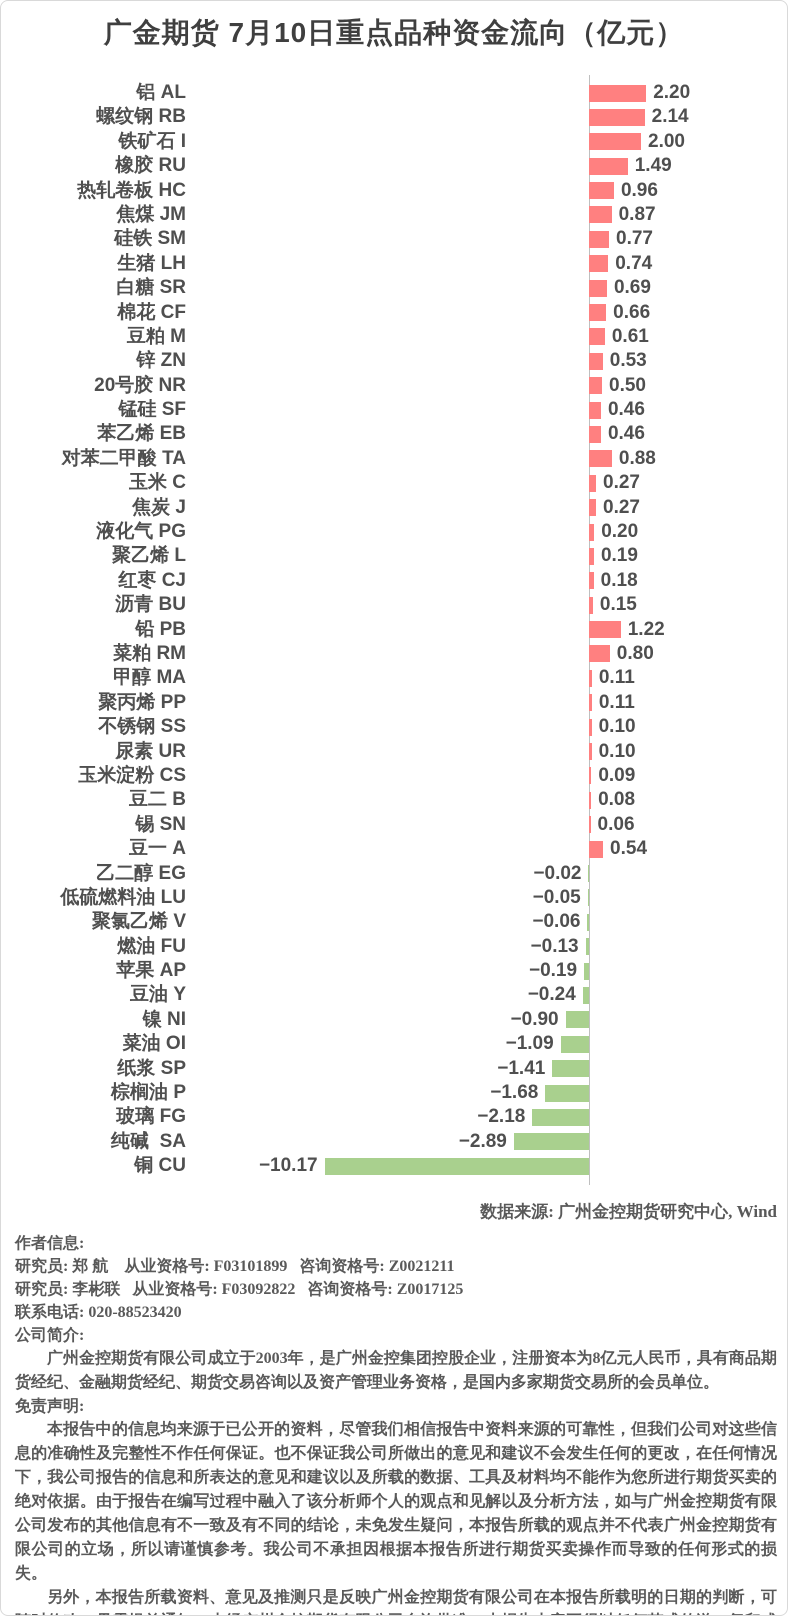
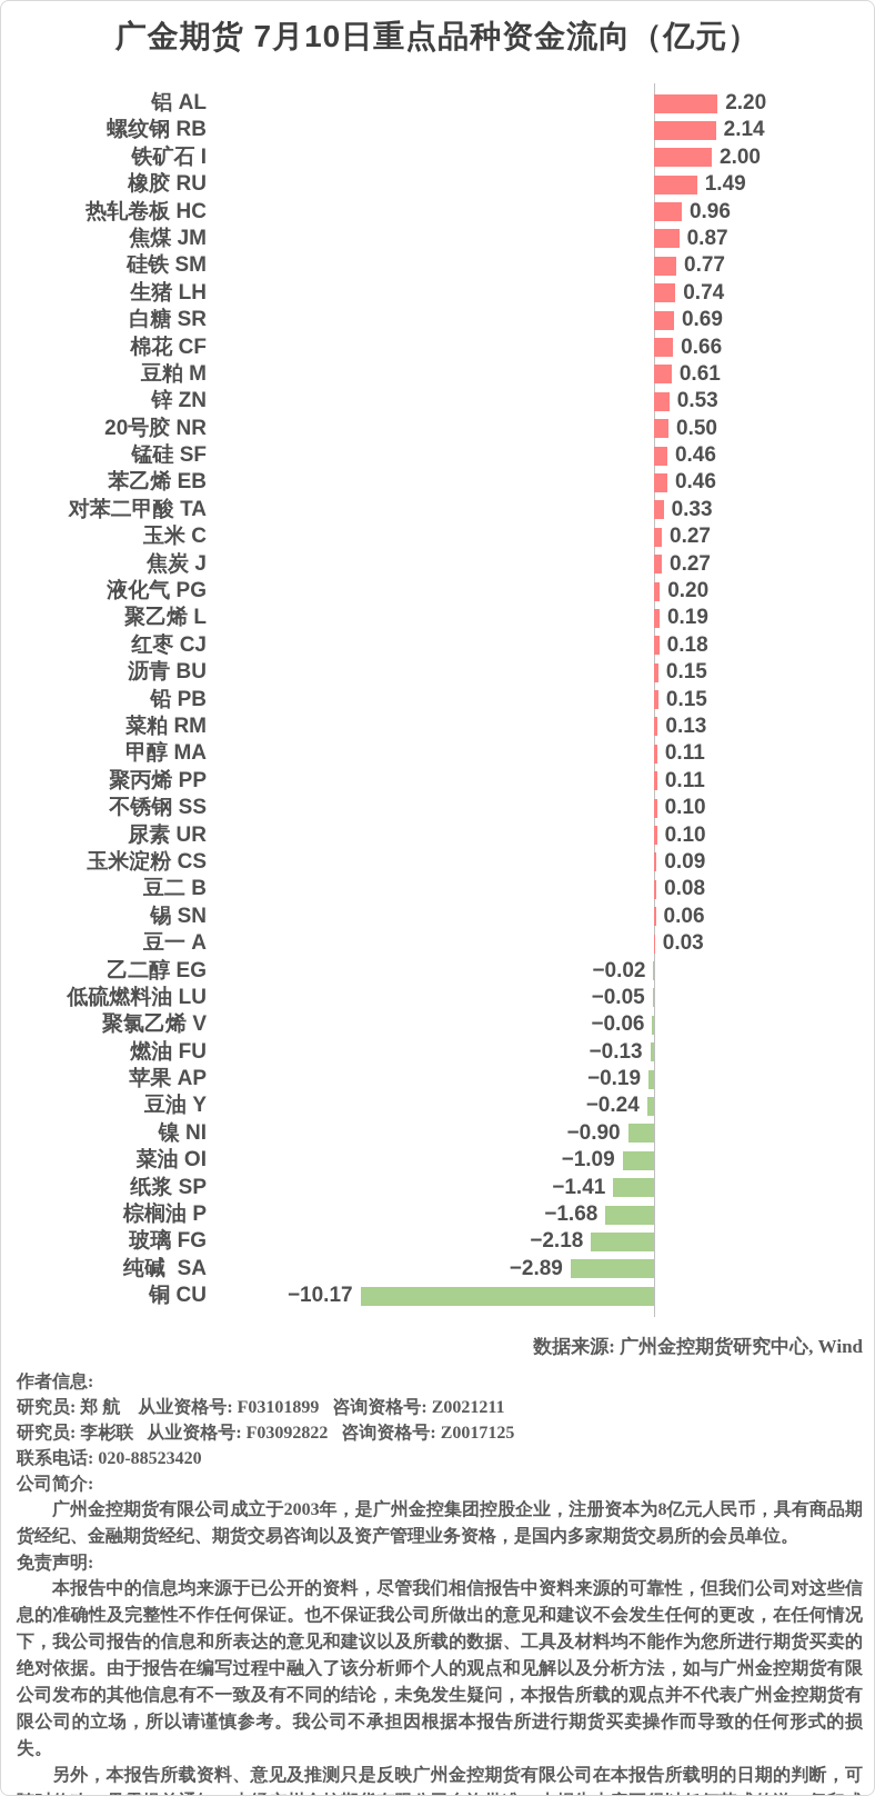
对苯二甲酸 TA: 0.88 -> 0.33
铅 PB: 1.22 -> 0.15
菜粕 RM: 0.80 -> 0.13
豆一 A: 0.54 -> 0.03
